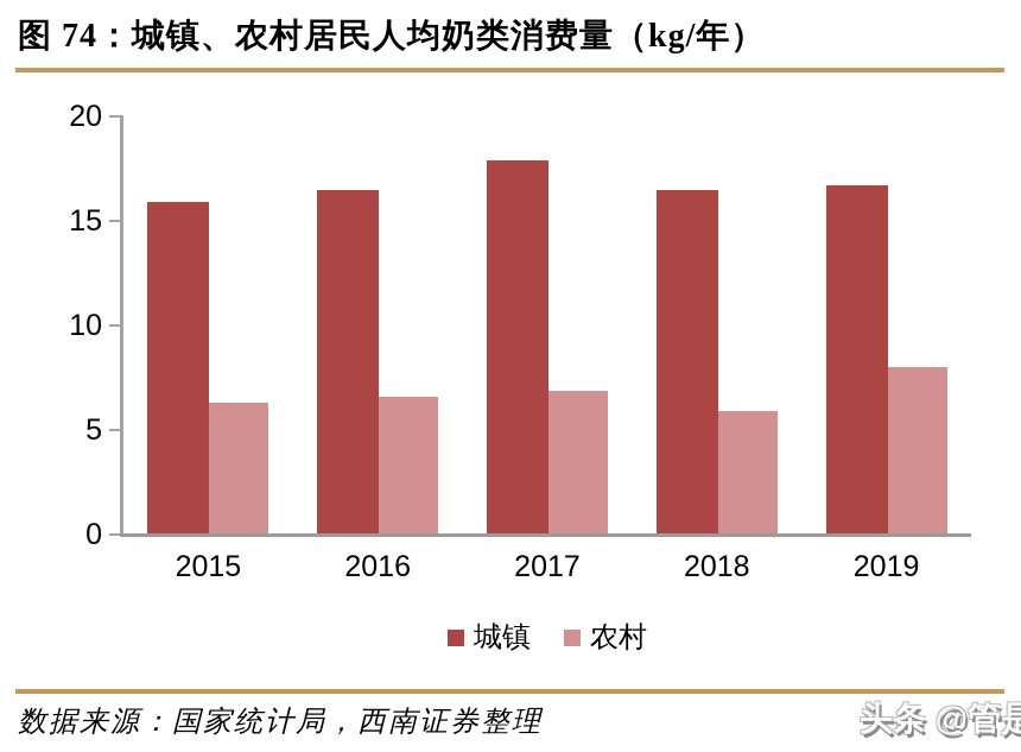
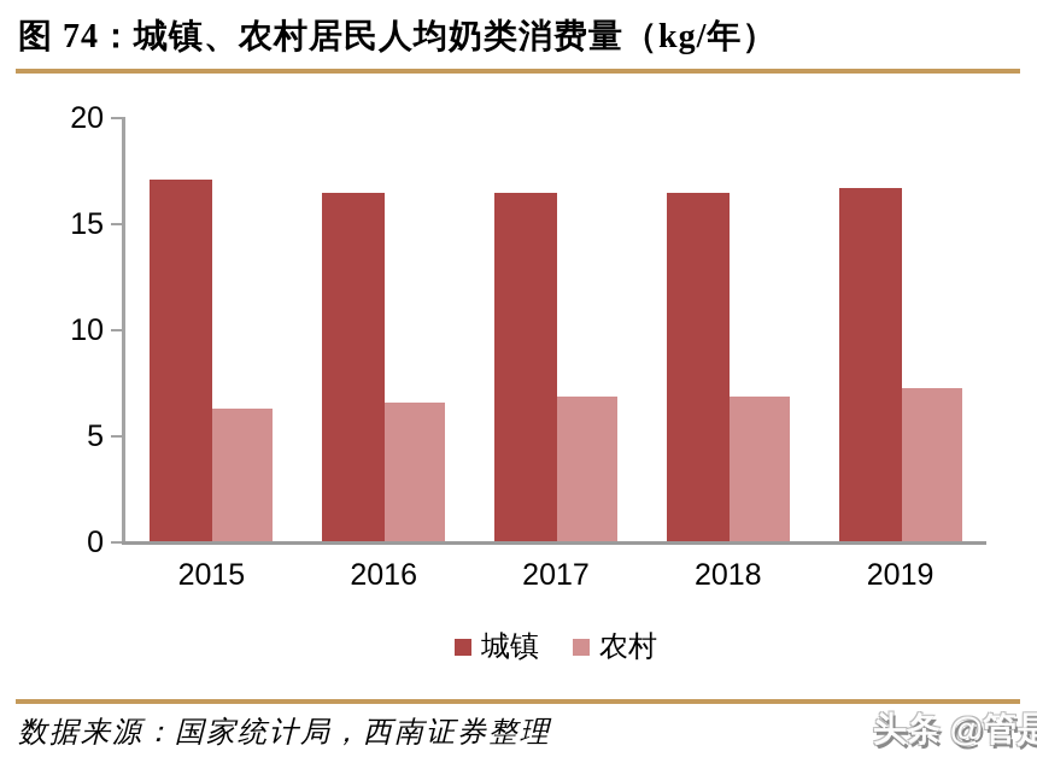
城镇/2015: 15.9 -> 17.1
城镇/2017: 17.9 -> 16.5
农村/2018: 5.9 -> 6.9
农村/2019: 8.0 -> 7.3
